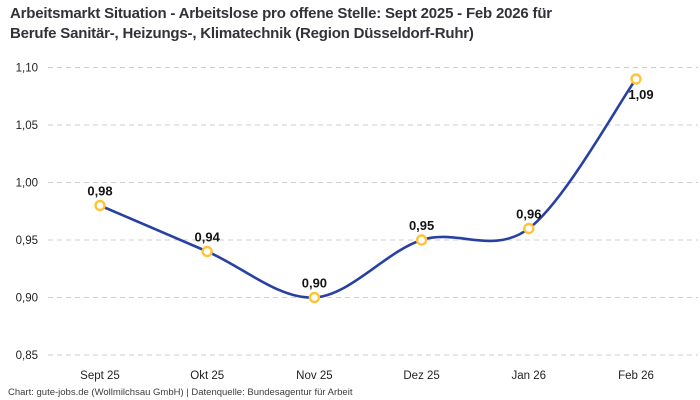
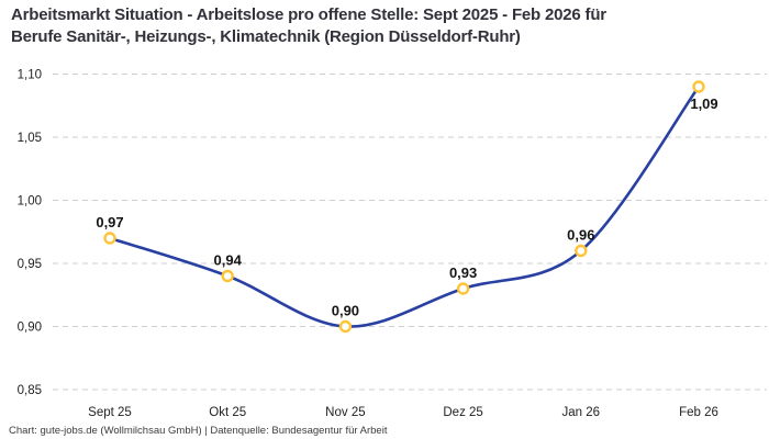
Sept 25: 0,98 -> 0,97
Dez 25: 0,95 -> 0,93
